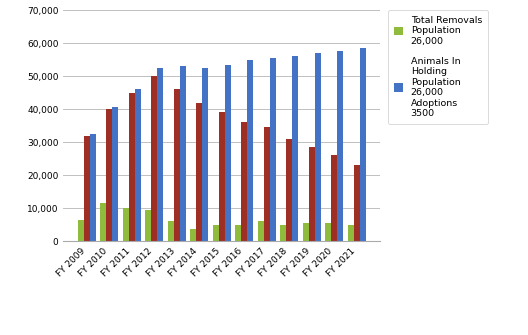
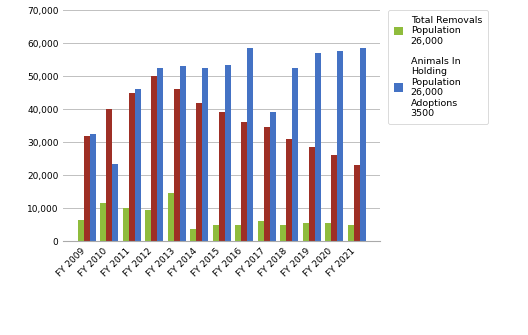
Animals In Holding Population 26,000 Adoptions 3500/FY 2010: 40,500 -> 23,500
Total Removals Population 26,000/FY 2013: 6,000 -> 14,500
Animals In Holding Population 26,000 Adoptions 3500/FY 2016: 55,000 -> 58,500
Animals In Holding Population 26,000 Adoptions 3500/FY 2017: 55,500 -> 39,000
Animals In Holding Population 26,000 Adoptions 3500/FY 2018: 56,000 -> 52,500
